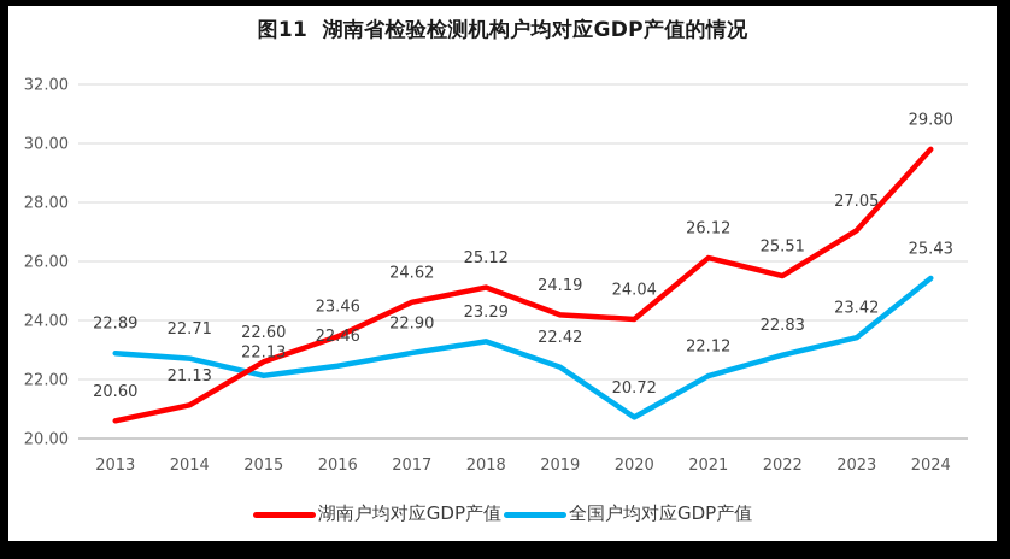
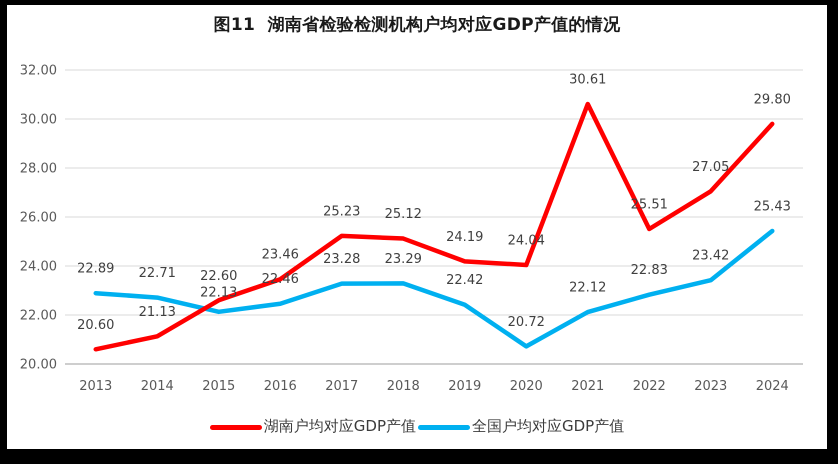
湖南户均对应GDP产值/2017: 24.62 -> 25.23
全国户均对应GDP产值/2017: 22.90 -> 23.28
湖南户均对应GDP产值/2021: 26.12 -> 30.61
